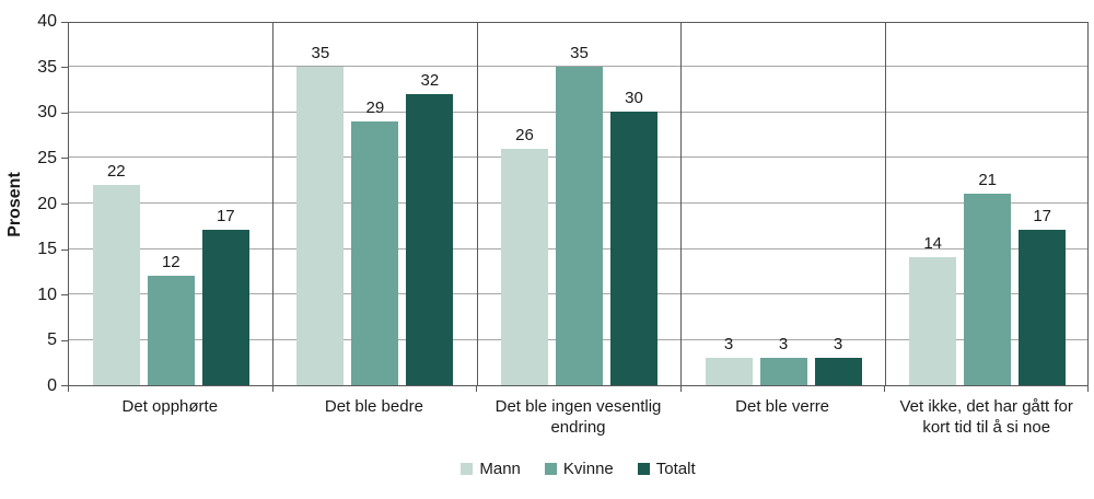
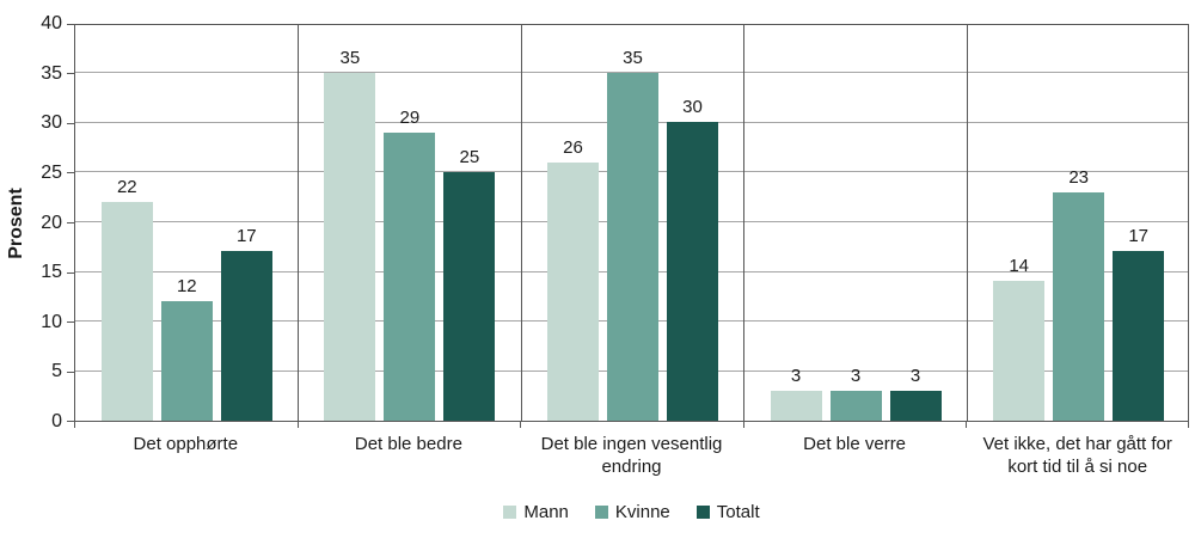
Totalt/Det ble bedre: 32 -> 25
Kvinne/Vet ikke, det har gått for kort tid til å si noe: 21 -> 23
